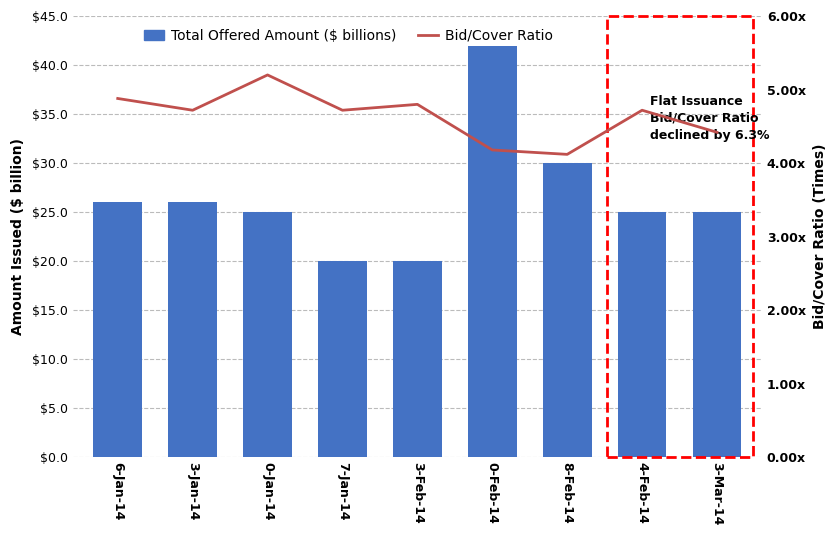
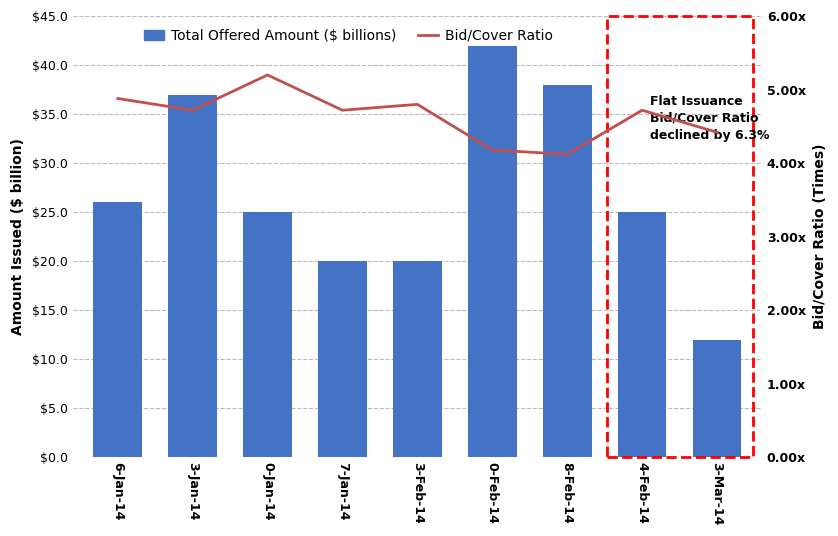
Total Offered Amount ($ billions)/3-Jan-14: $26 -> $37
Total Offered Amount ($ billions)/8-Feb-14: $30 -> $38
Total Offered Amount ($ billions)/3-Mar-14: $25 -> $12
